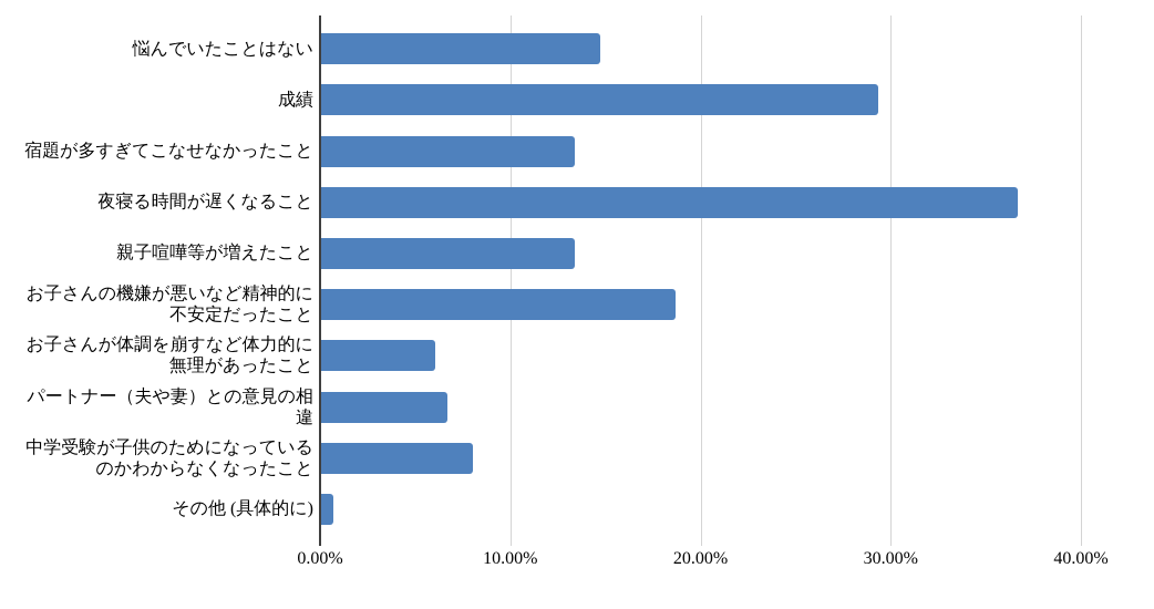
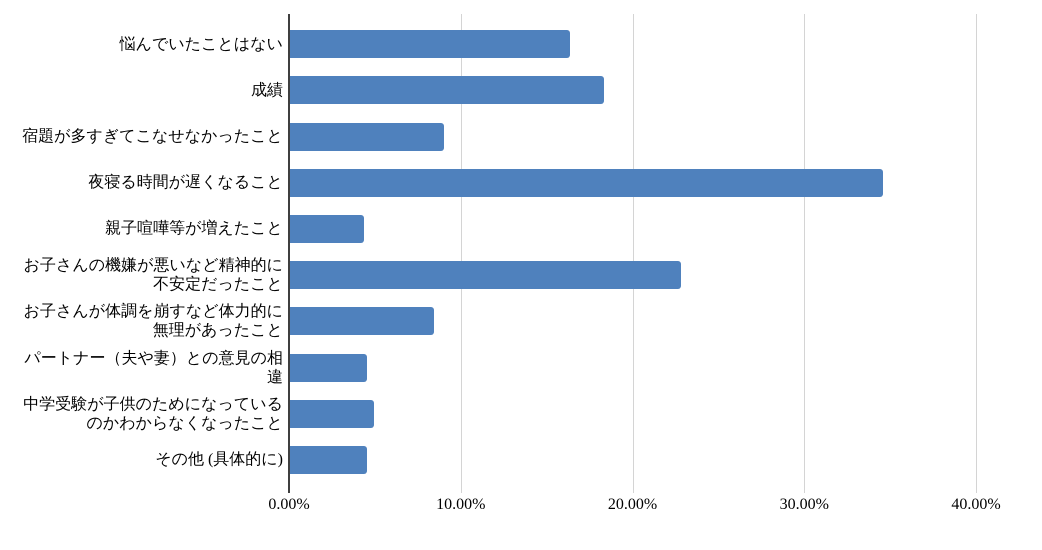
悩んでいたことはない: 14.7% -> 16.3%
成績: 29.3% -> 18.3%
宿題が多すぎてこなせなかったこと: 13.3% -> 9.0%
夜寝る時間が遅くなること: 36.7% -> 34.6%
親子喧嘩等が増えたこと: 13.3% -> 4.3%
お子さんの機嫌が悪いなど精神的に 不安定だったこと: 18.7% -> 22.8%
お子さんが体調を崩すなど体力的に 無理があったこと: 6.0% -> 8.4%
パートナー（夫や妻）との意見の相 違: 6.7% -> 4.5%
中学受験が子供のためになっている のかわからなくなったこと: 8.0% -> 4.9%
その他 (具体的に): 0.7% -> 4.5%
